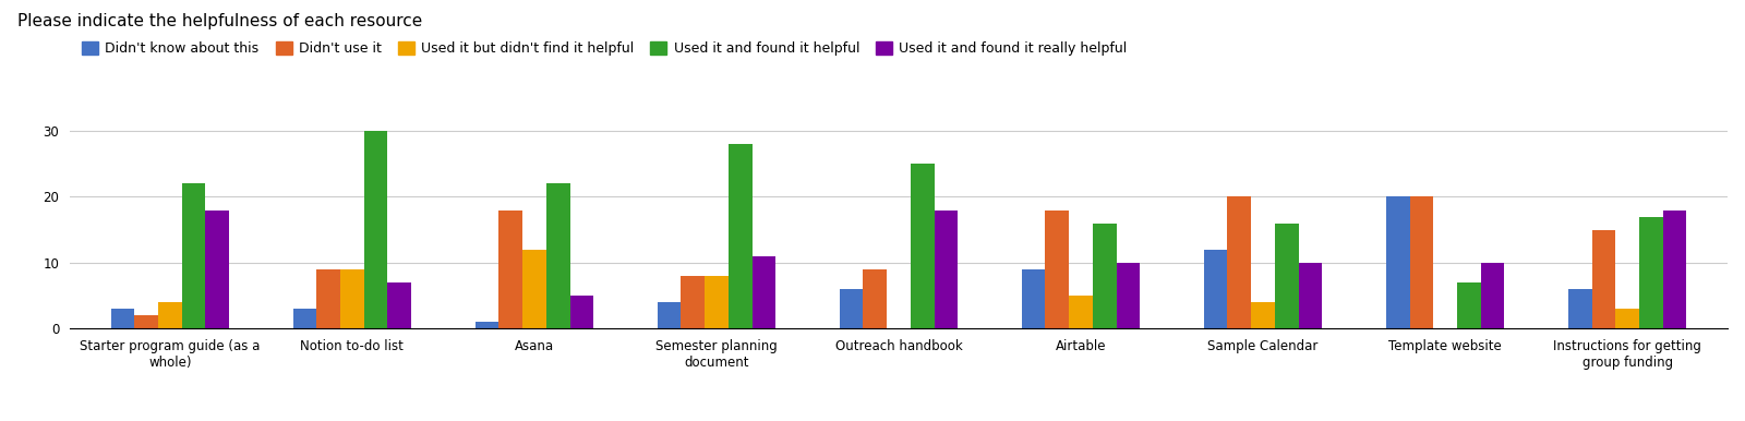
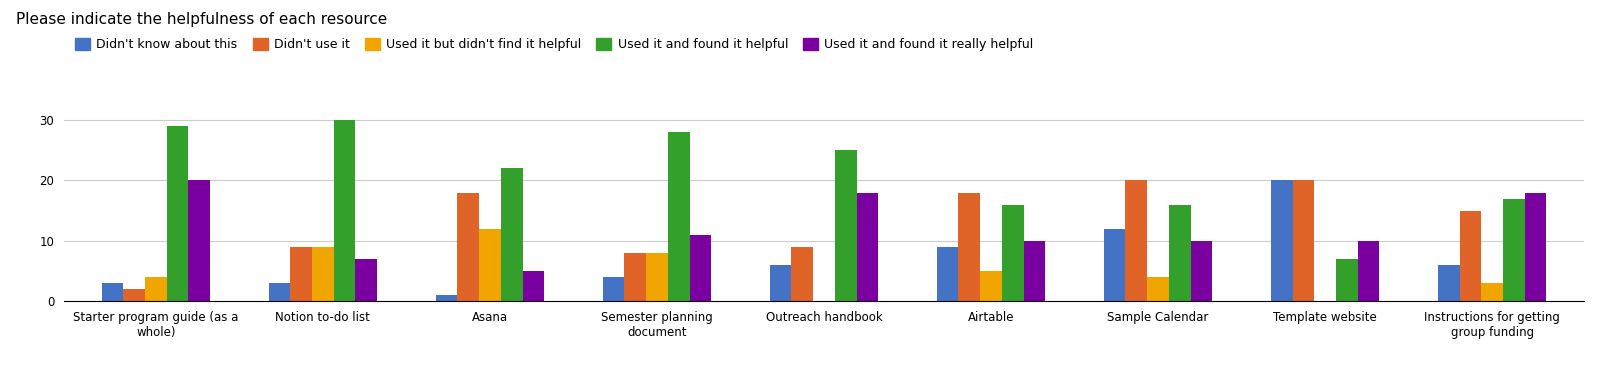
Used it and found it helpful/Starter program guide (as a whole): 22 -> 29
Used it and found it really helpful/Starter program guide (as a whole): 18 -> 20
